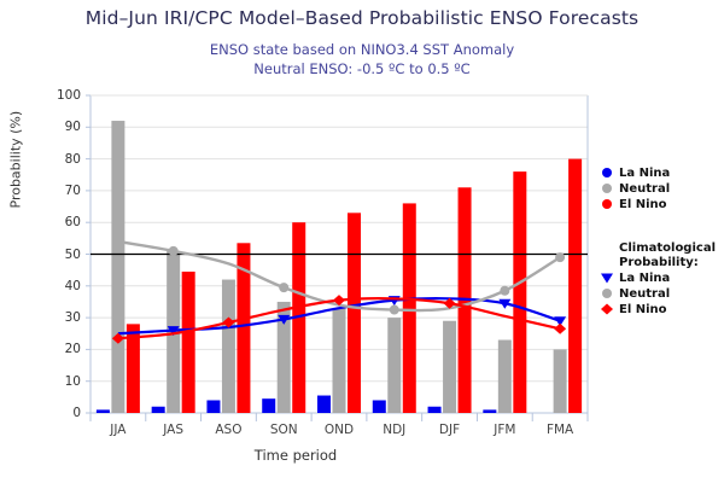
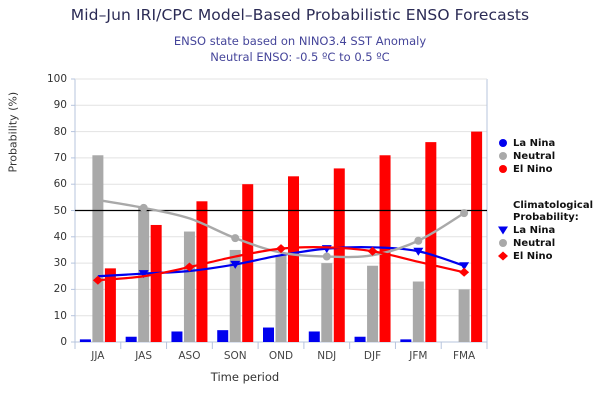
Neutral/JJA: 92 -> 71
